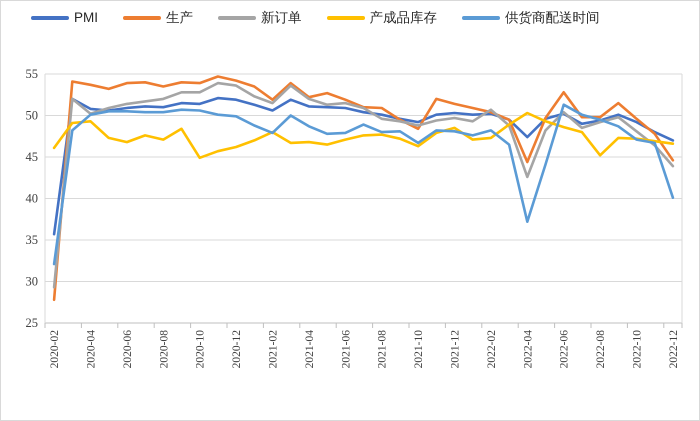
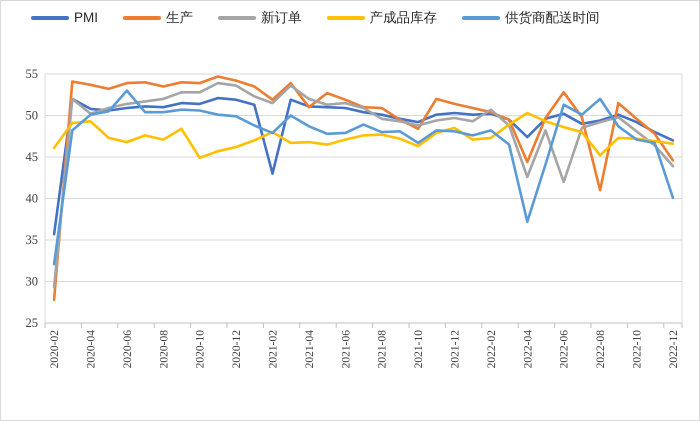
供货商配送时间/2020-06: 50 -> 53
PMI/2021-02: 51 -> 43
生产/2021-04: 52 -> 51
新订单/2022-06: 50 -> 42
生产/2022-08: 50 -> 41
供货商配送时间/2022-08: 50 -> 52
